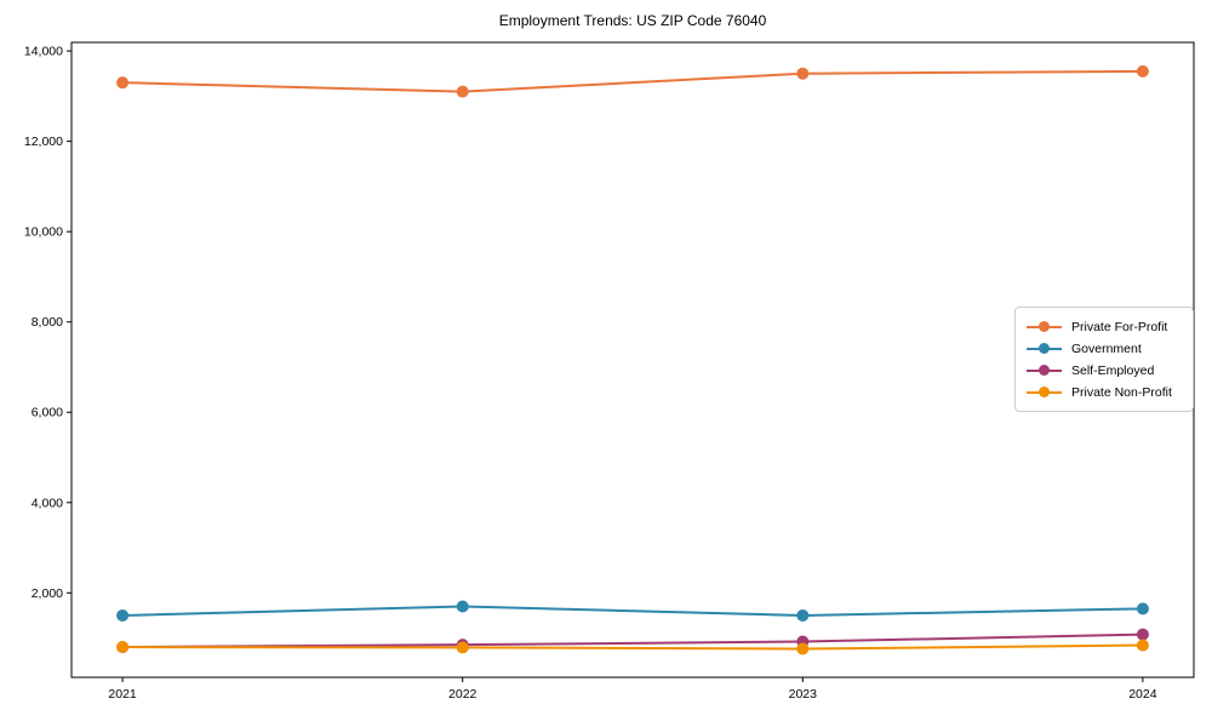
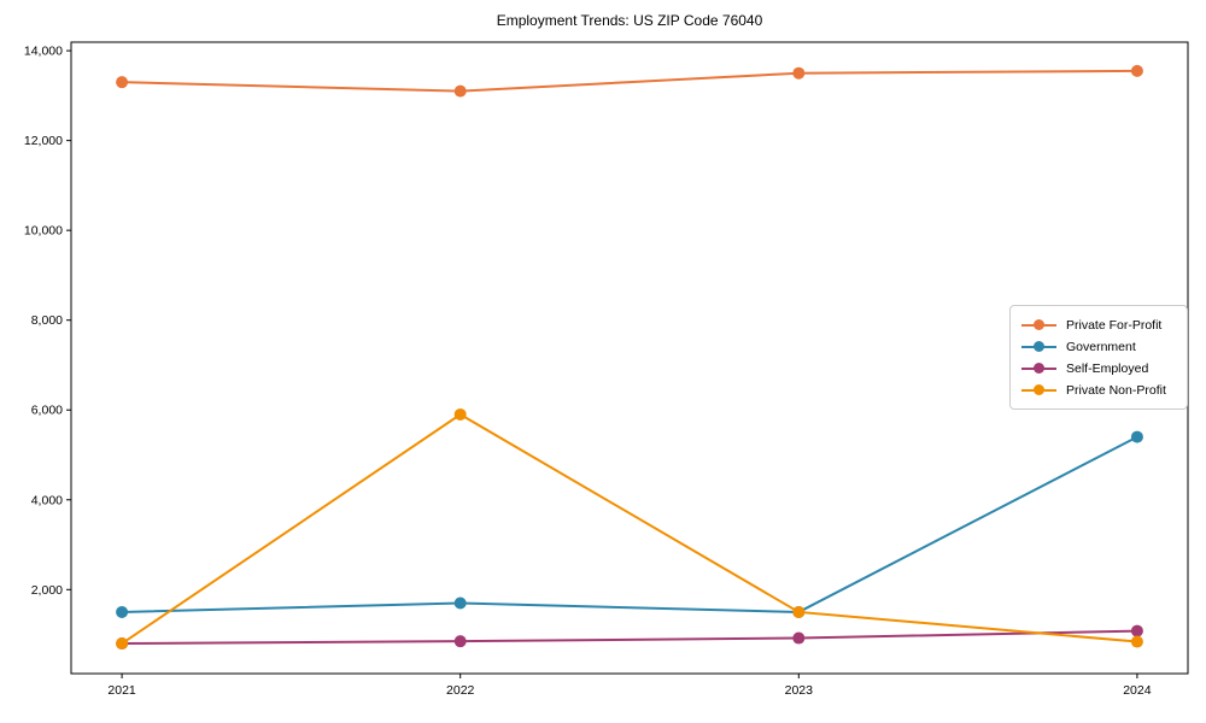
Private Non-Profit/2022: 800 -> 5900
Private Non-Profit/2023: 800 -> 1500
Government/2024: 1600 -> 5400
